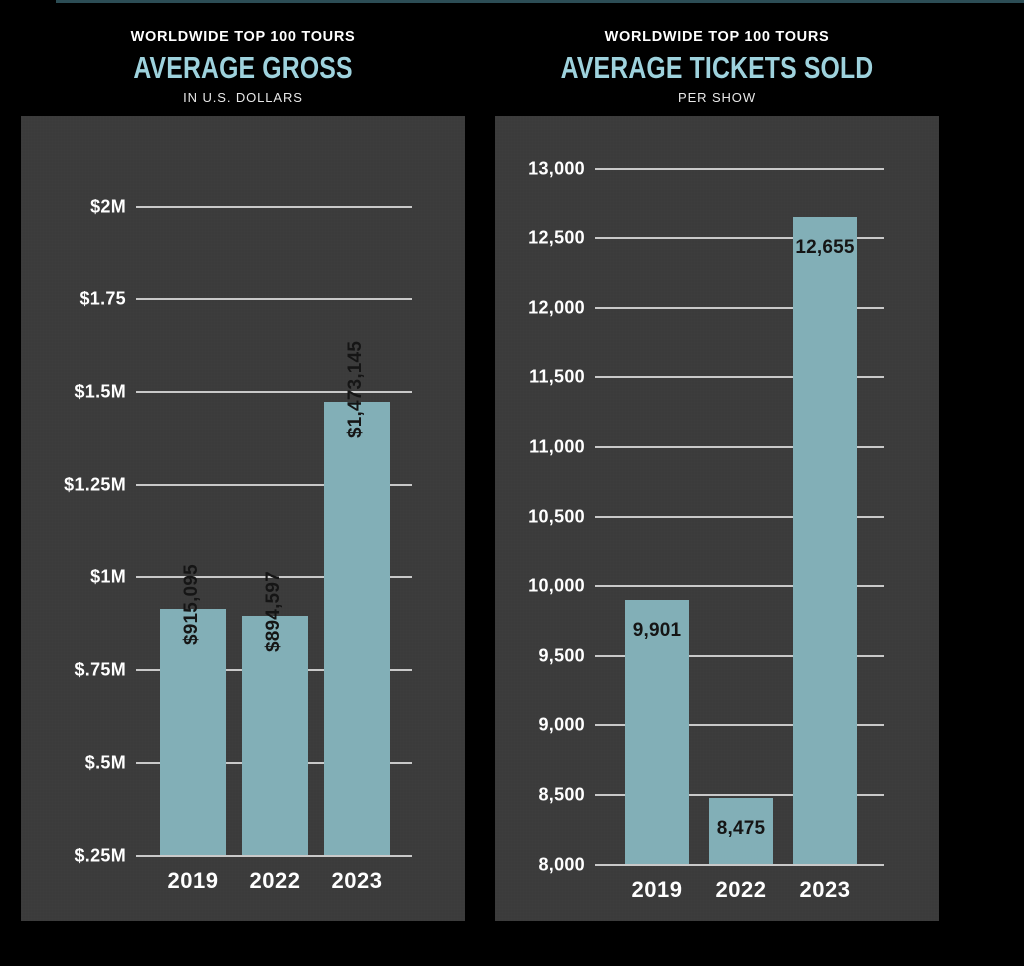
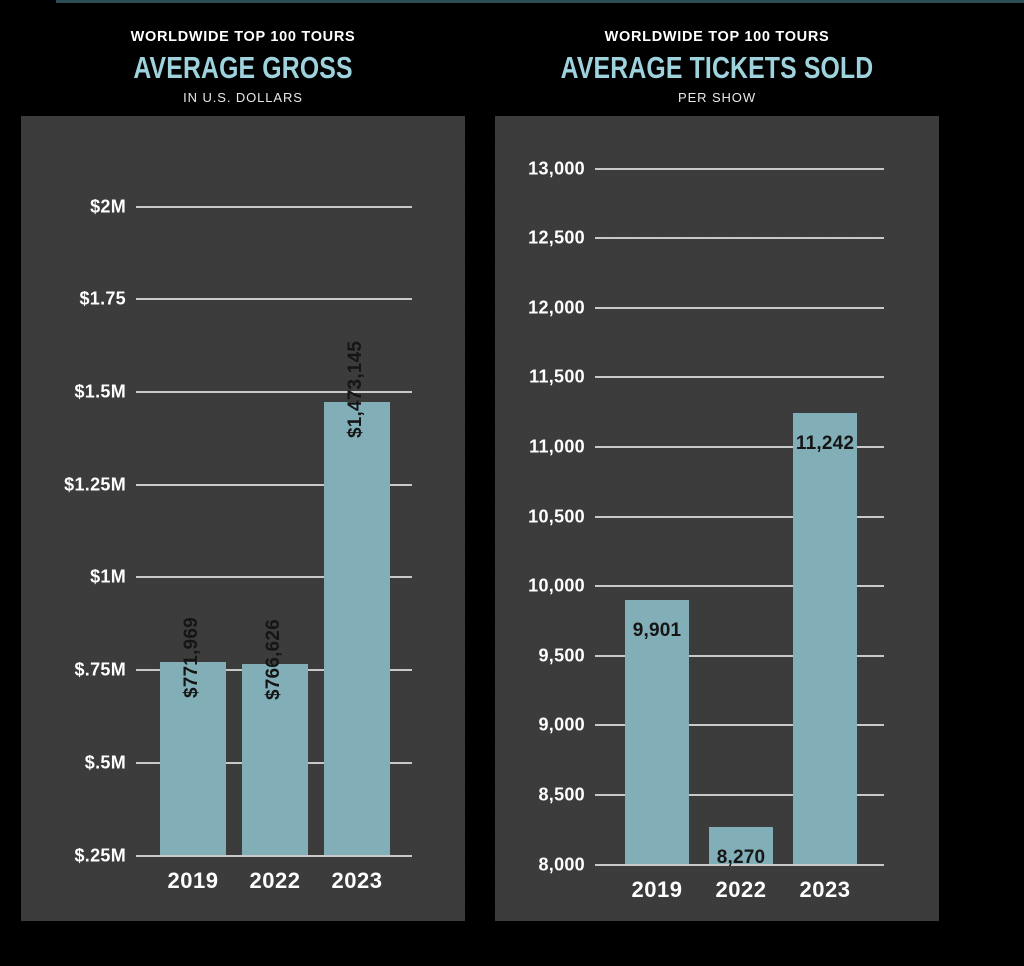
AVERAGE GROSS/2019: $915,095 -> $771,969
AVERAGE GROSS/2022: $894,597 -> $766,626
AVERAGE TICKETS SOLD/2022: 8,475 -> 8,270
AVERAGE TICKETS SOLD/2023: 12,655 -> 11,242
